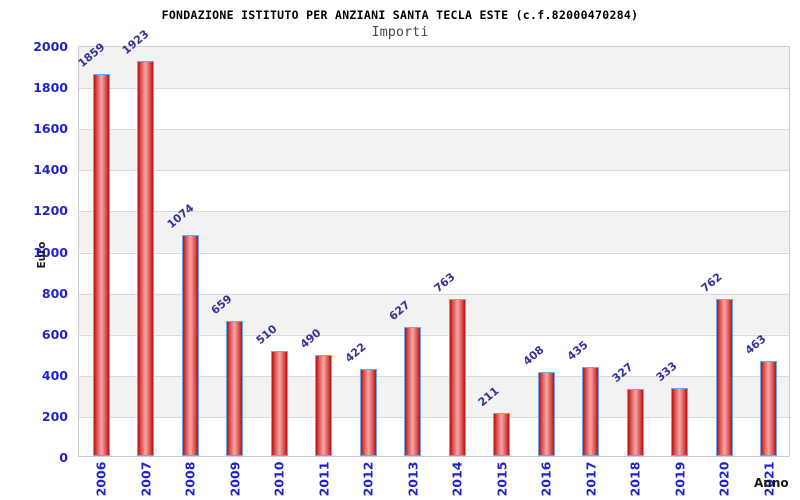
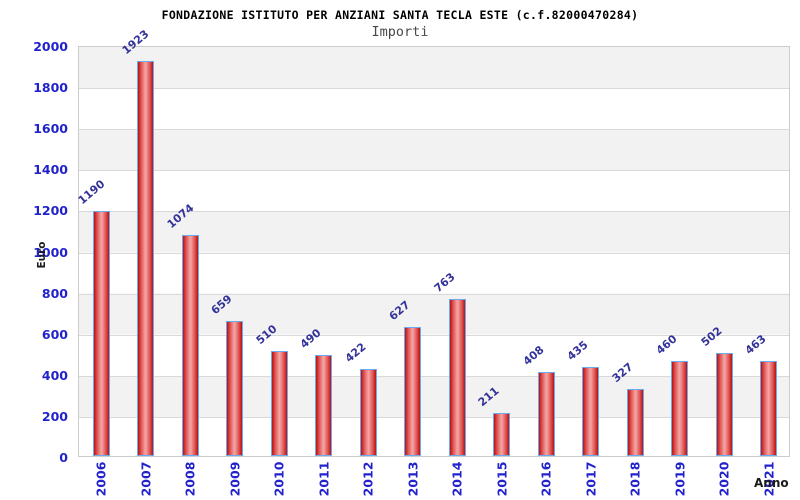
2006: 1859 -> 1190
2019: 333 -> 460
2020: 762 -> 502
